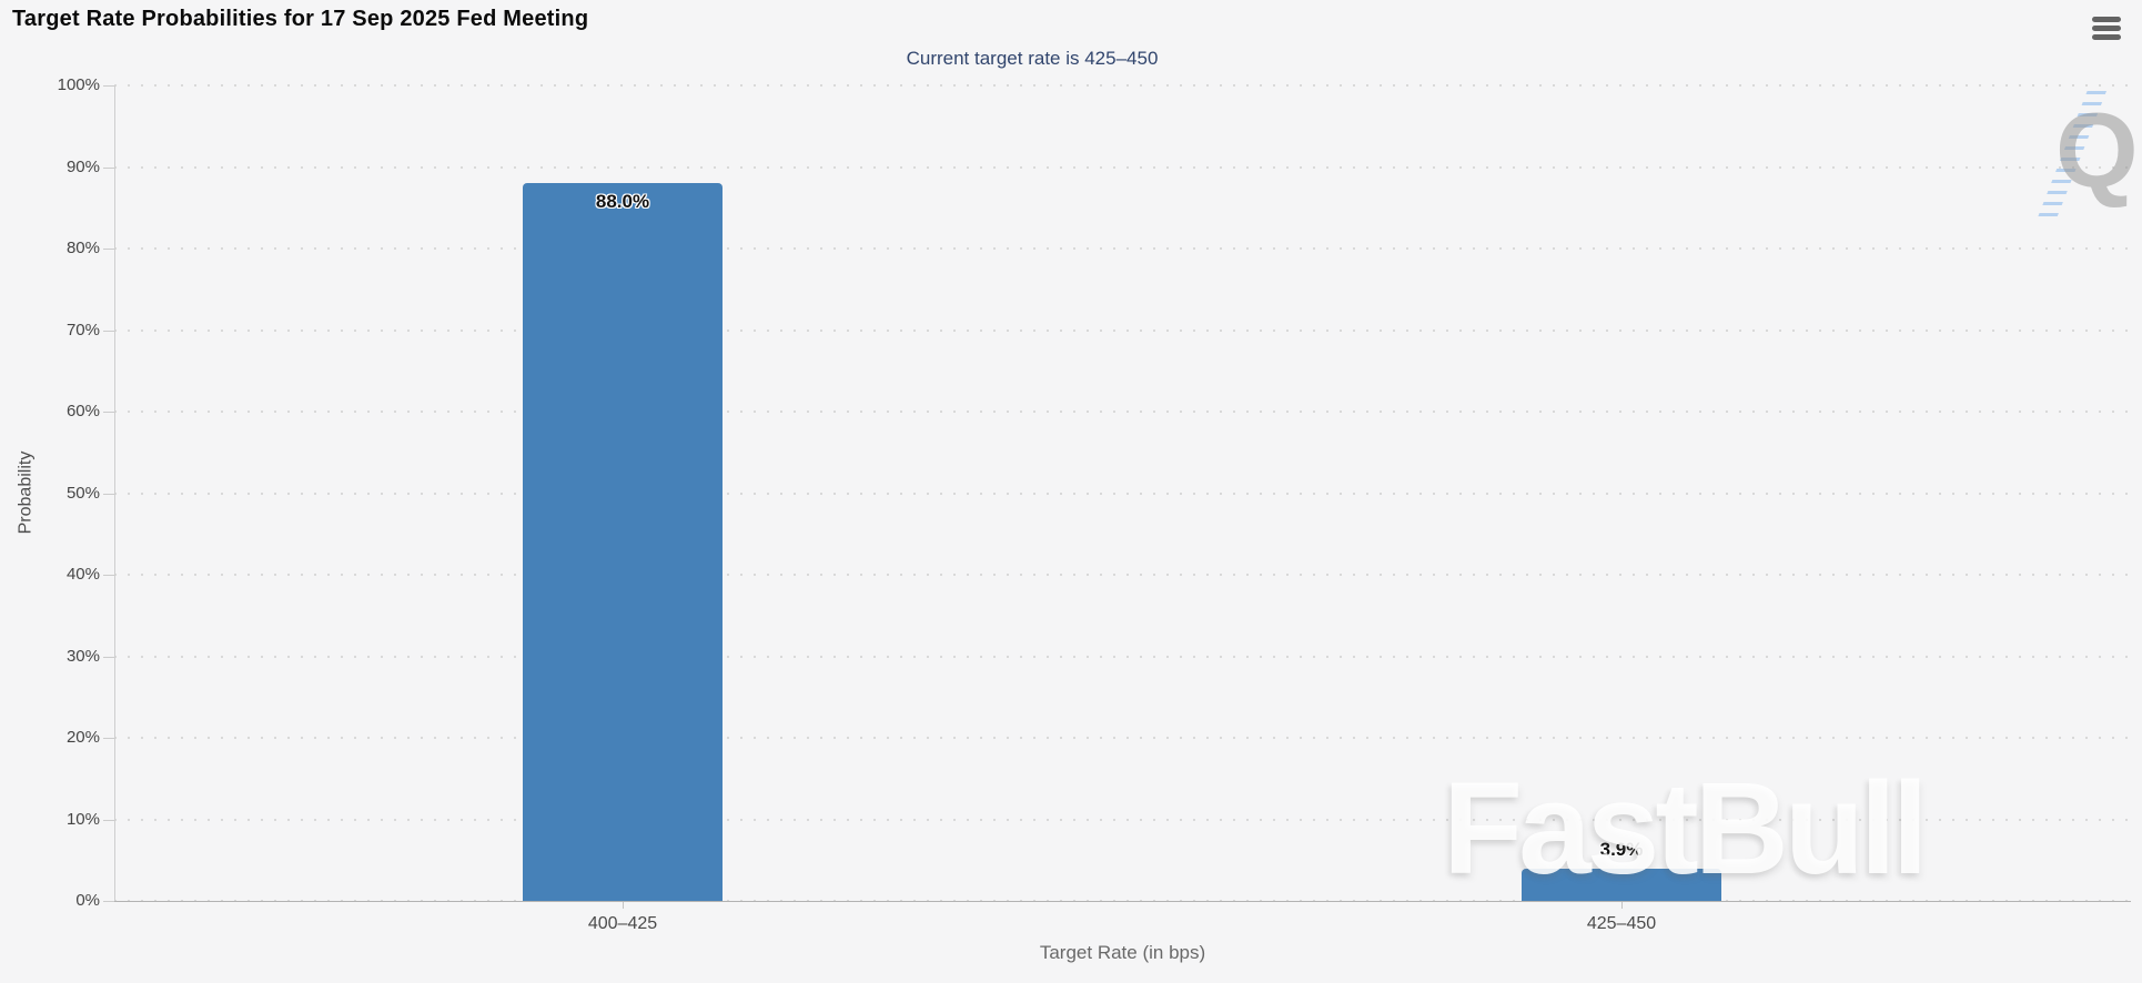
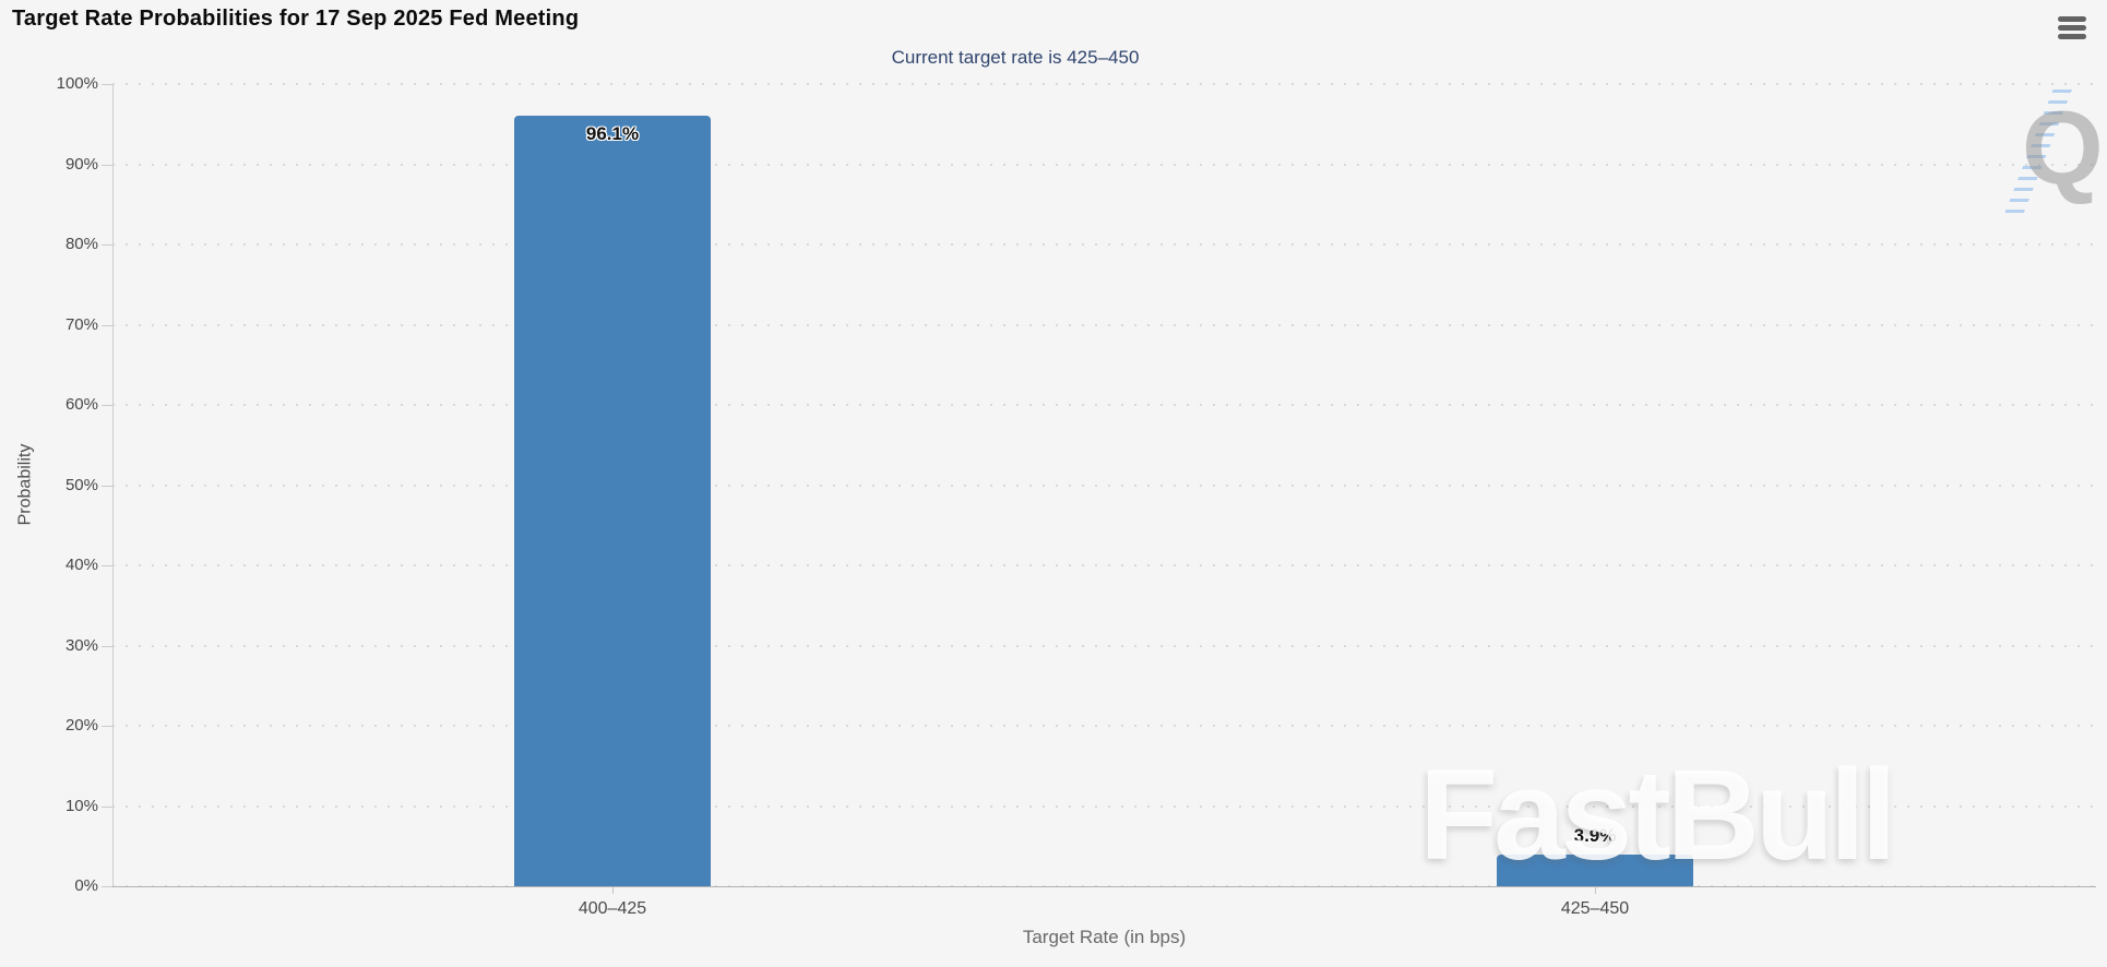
400–425: 88.0% -> 96.1%
